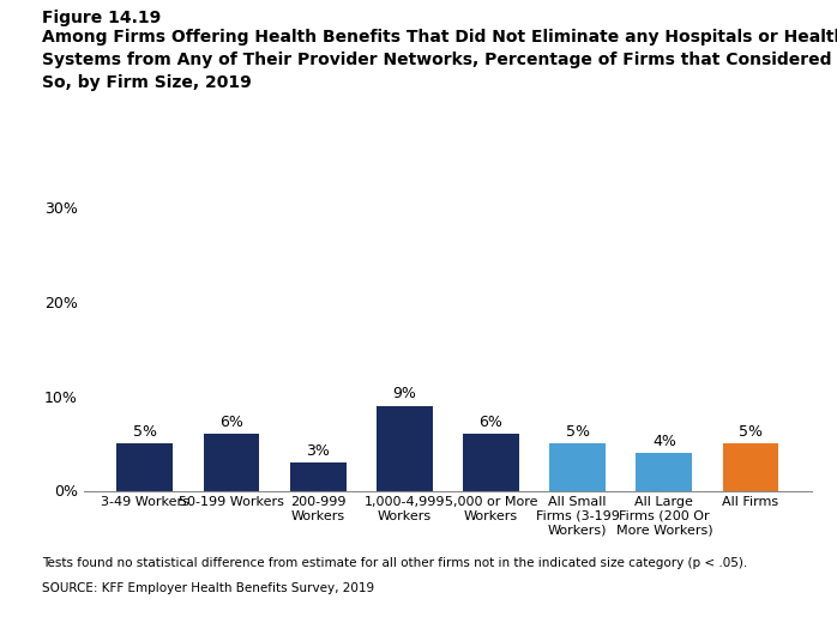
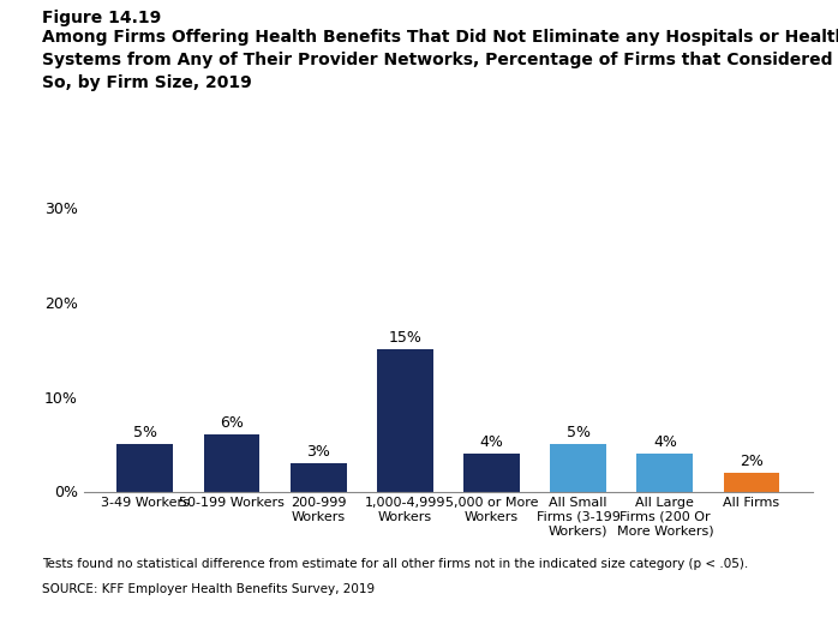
1,000-4,999 Workers: 9% -> 15%
5,000 or More Workers: 6% -> 4%
All Firms: 5% -> 2%
